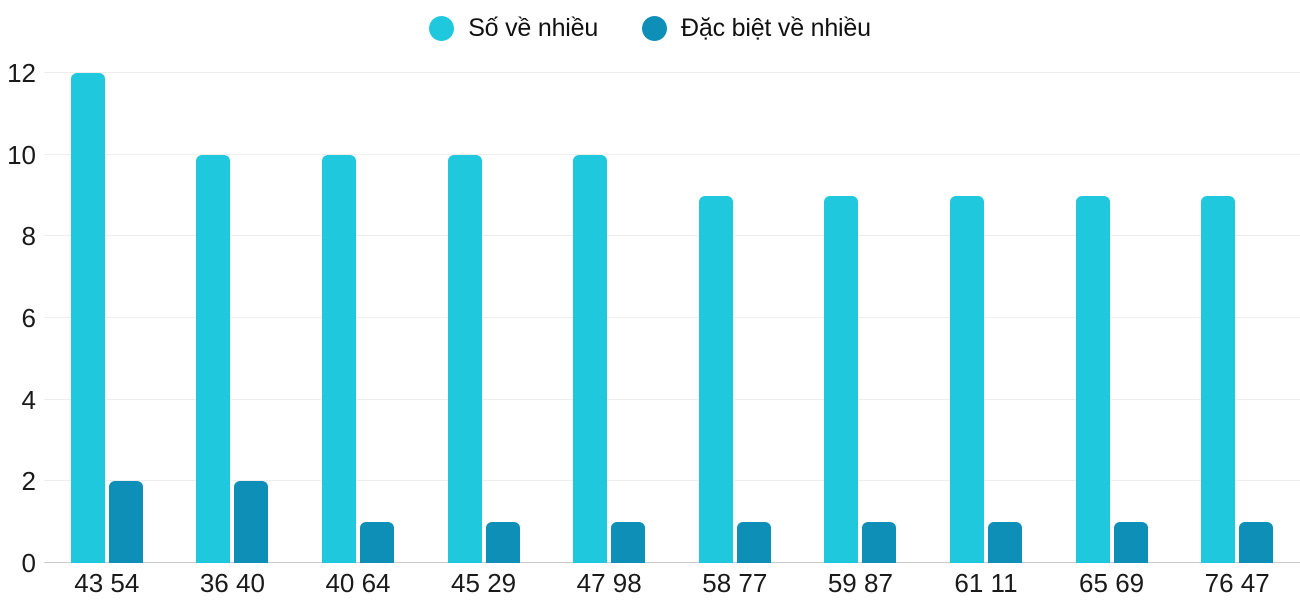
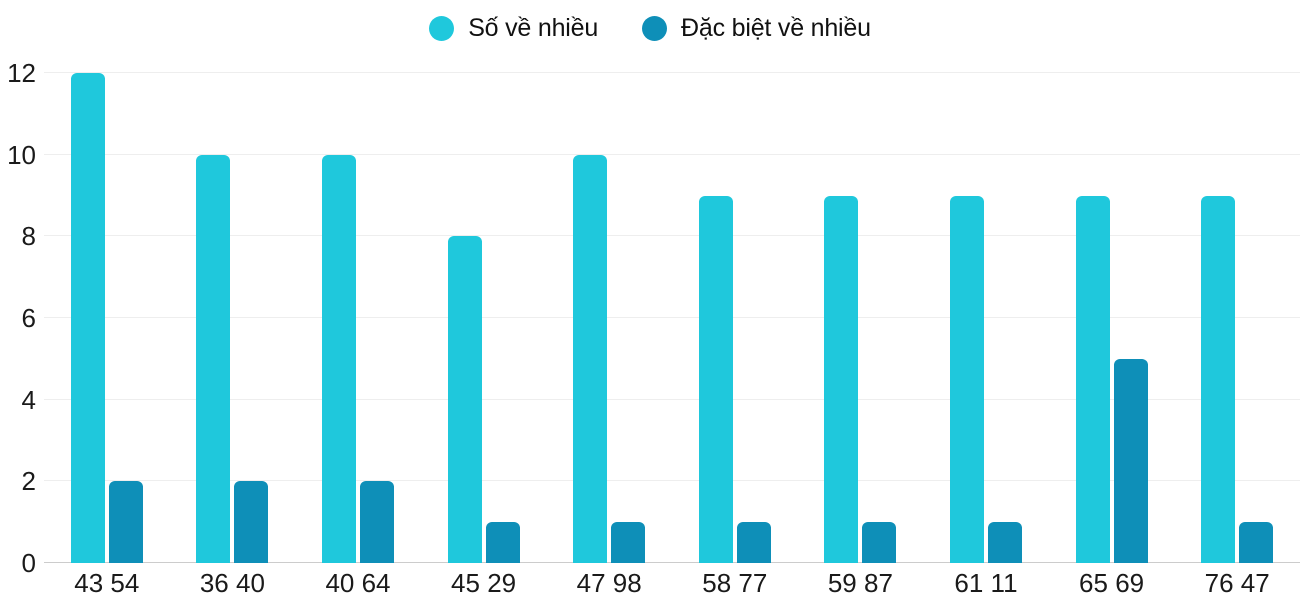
Đặc biệt về nhiều/40 64: 1 -> 2
Số về nhiều/45 29: 10 -> 8
Đặc biệt về nhiều/65 69: 1 -> 5
